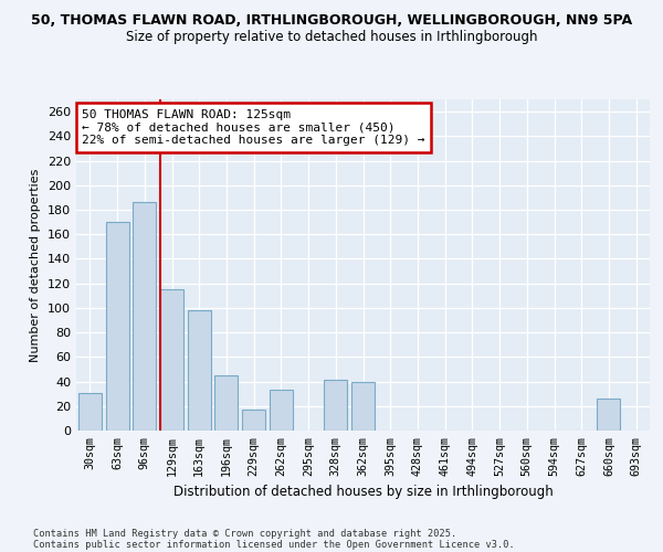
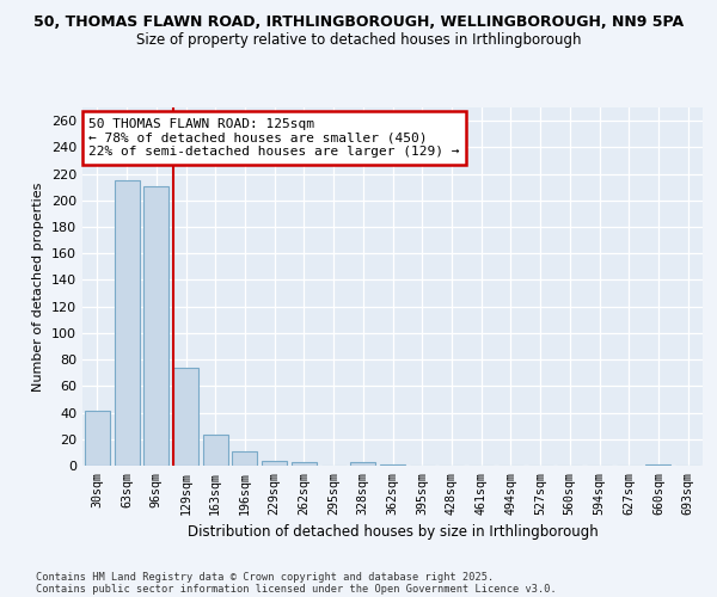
30sqm: 31 -> 41
63sqm: 170 -> 215
96sqm: 186 -> 211
129sqm: 115 -> 74
163sqm: 98 -> 23
196sqm: 45 -> 11
229sqm: 17 -> 4
262sqm: 33 -> 3
328sqm: 41 -> 3
362sqm: 40 -> 1
660sqm: 26 -> 1
